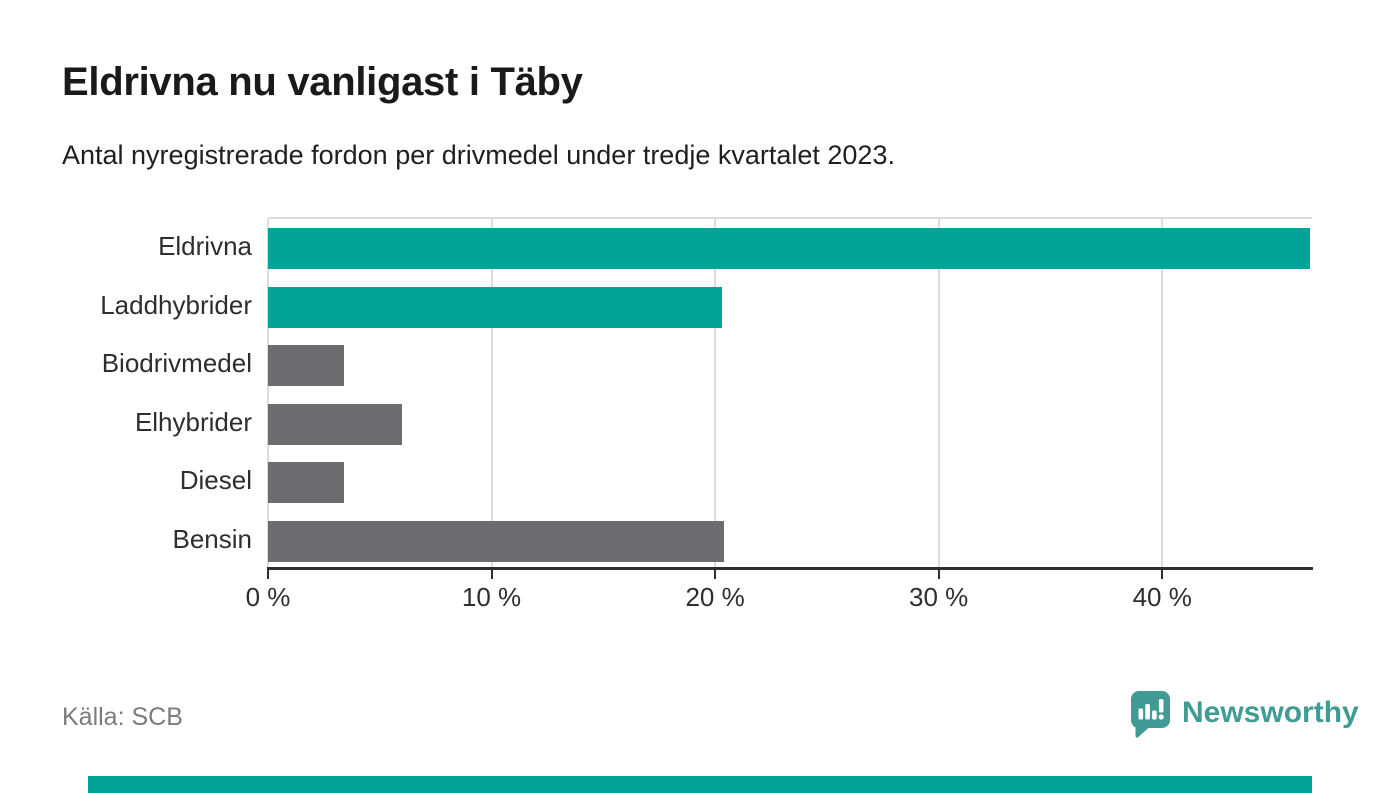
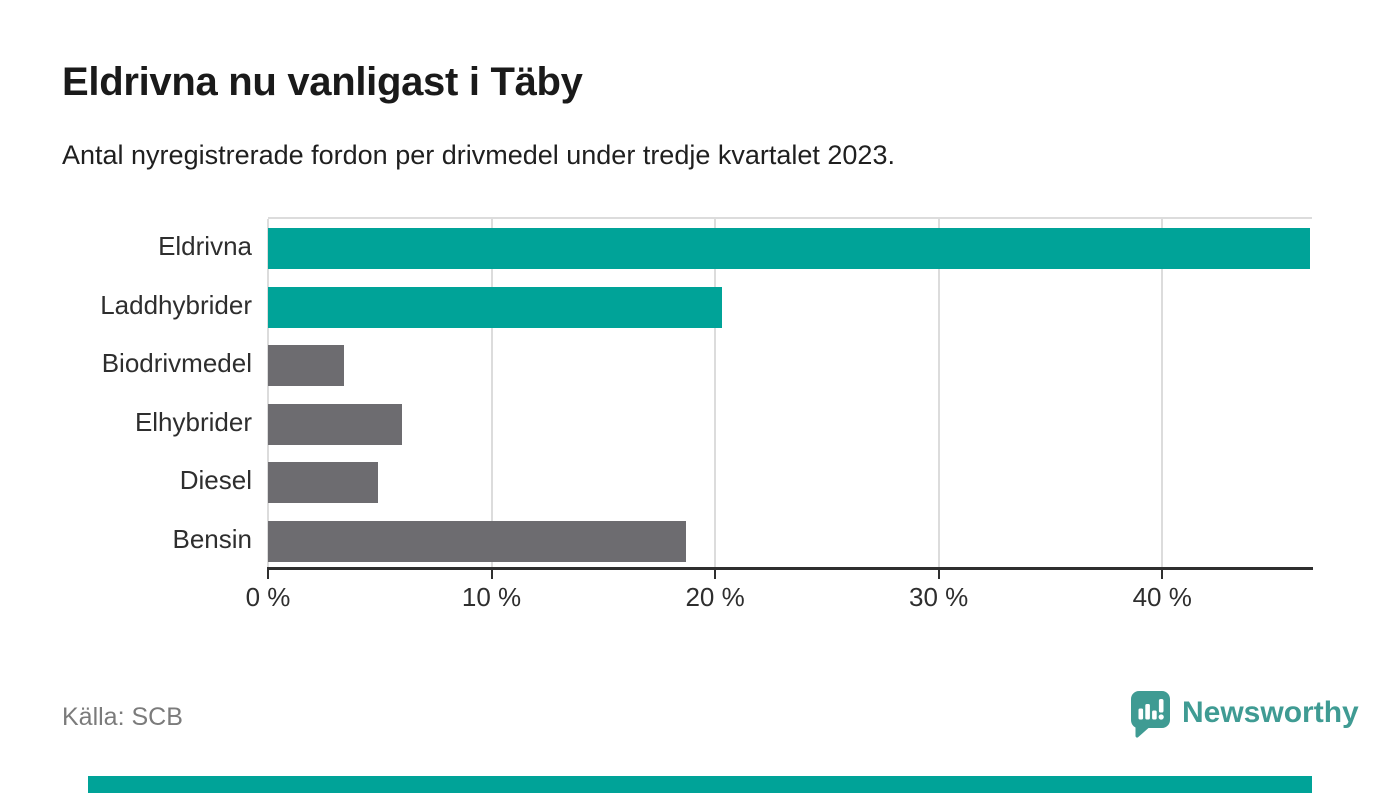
Diesel: 3.4% -> 4.9%
Bensin: 20.4% -> 18.7%
